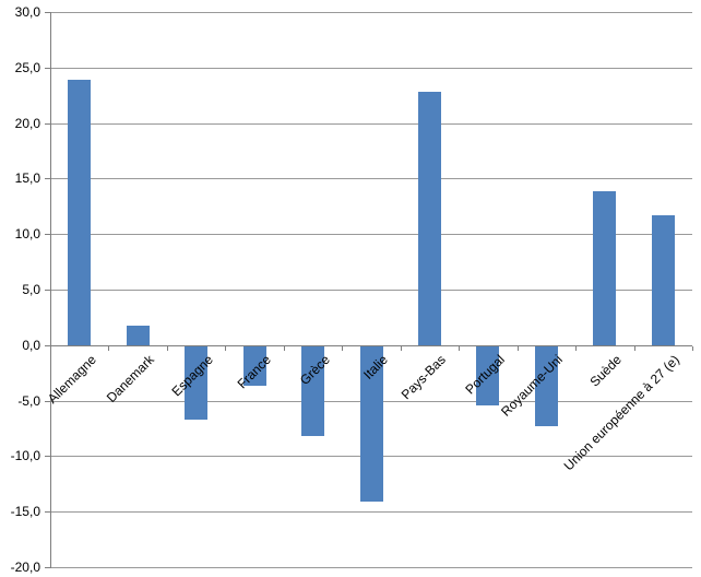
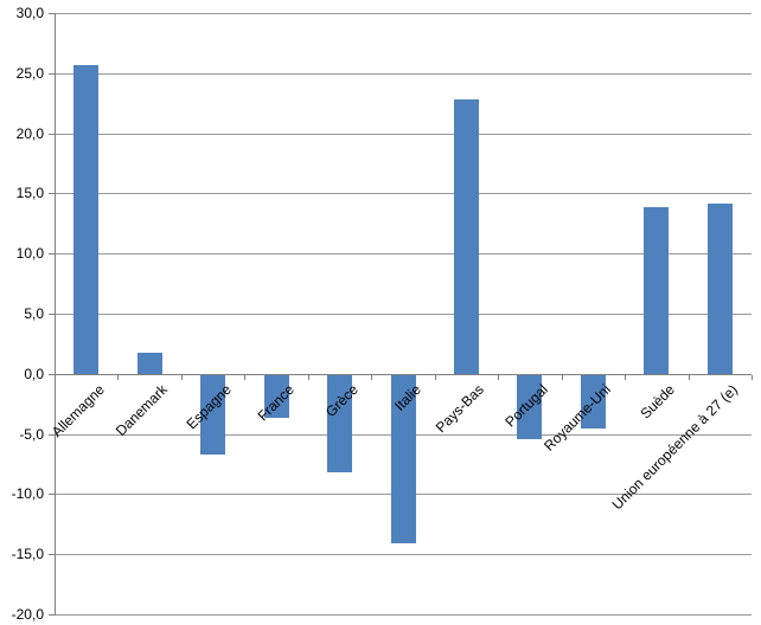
Allemagne: 23,9 -> 25,7
Royaume-Uni: -7,2 -> -4,4
Union européenne à 27 (e): 11,7 -> 14,2
